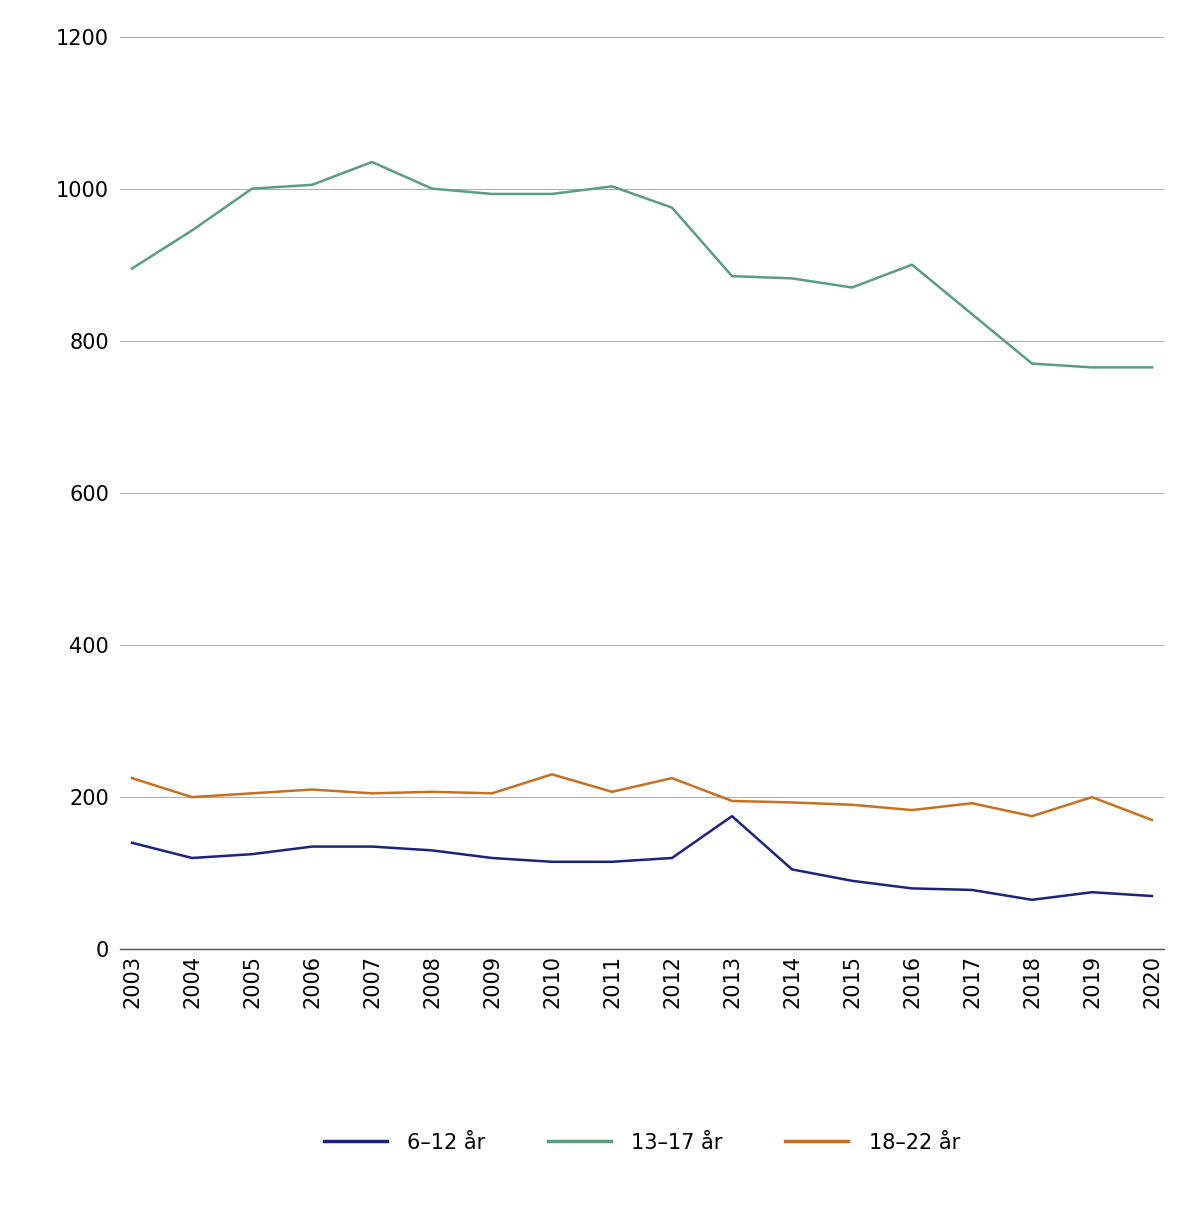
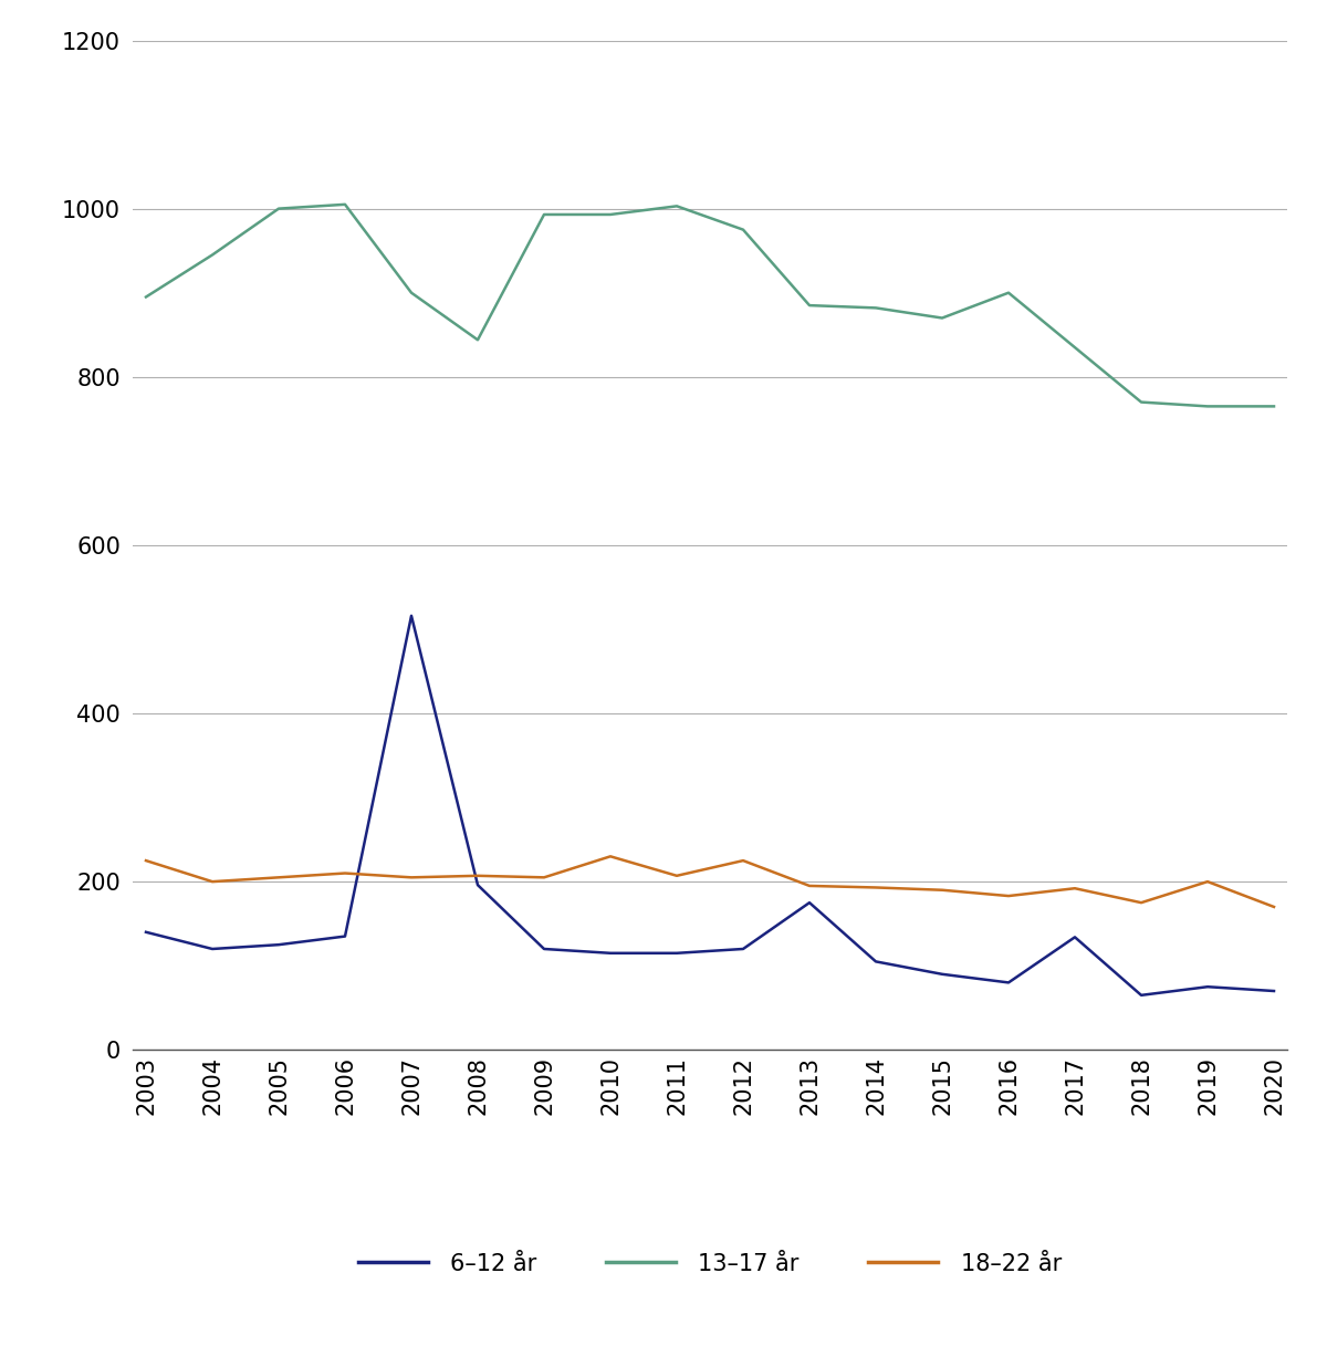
6–12 år/2007: 135 -> 516
13–17 år/2007: 1035 -> 900
6–12 år/2008: 130 -> 196
13–17 år/2008: 1000 -> 844
6–12 år/2017: 78 -> 134
